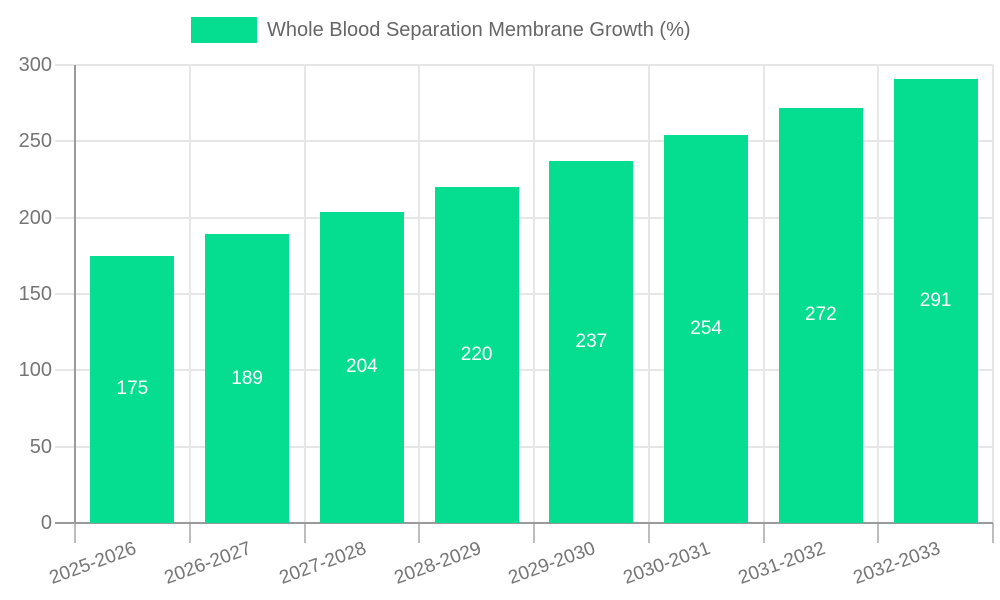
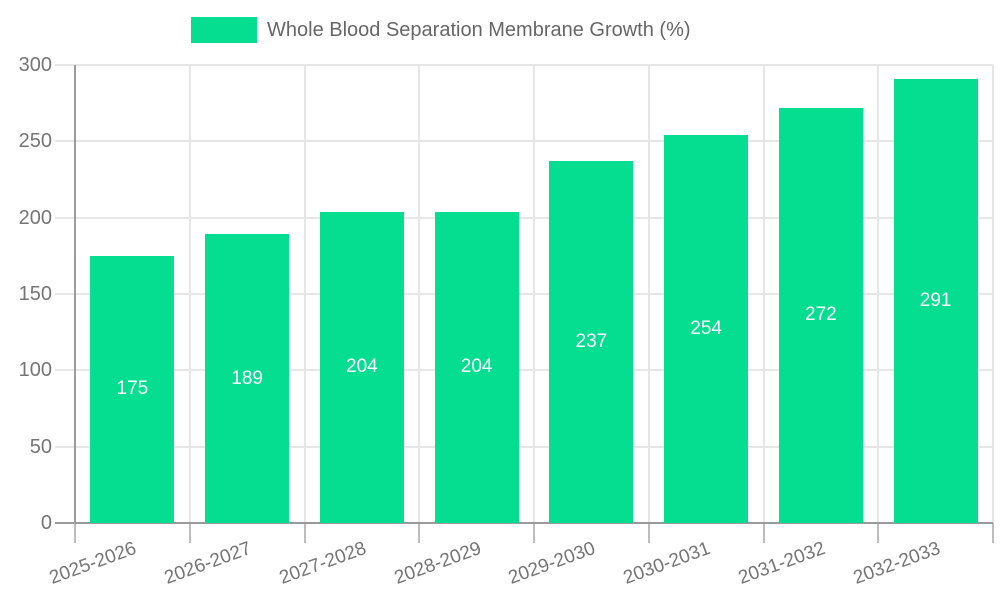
2028-2029: 220 -> 204
